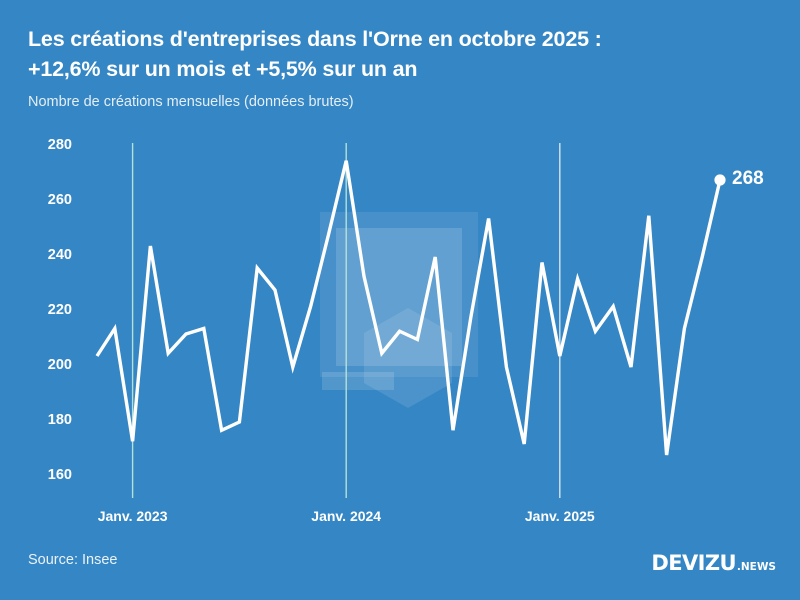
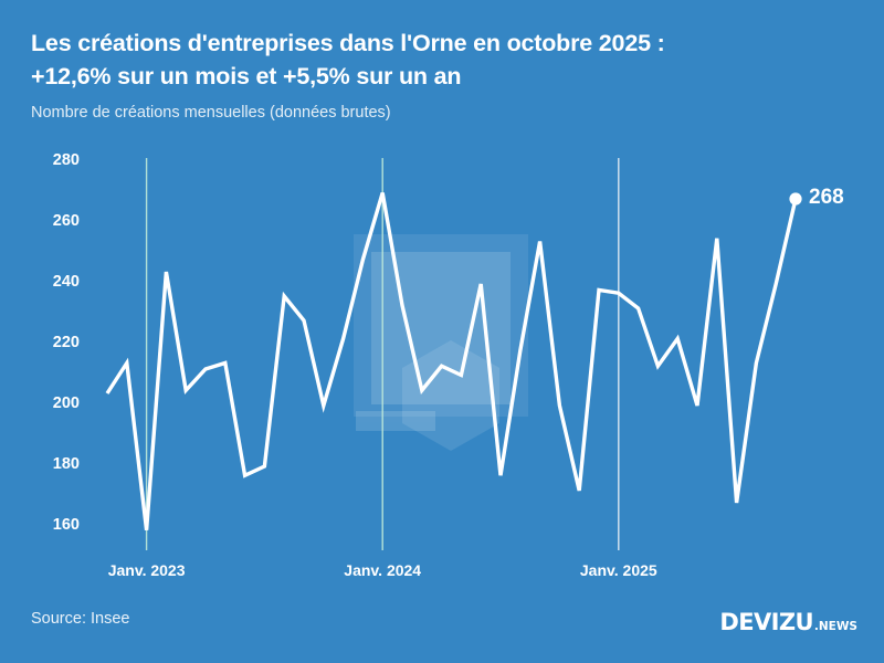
Janv. 2023: 173 -> 159
Janv. 2024: 275 -> 270
Janv. 2025: 204 -> 237
